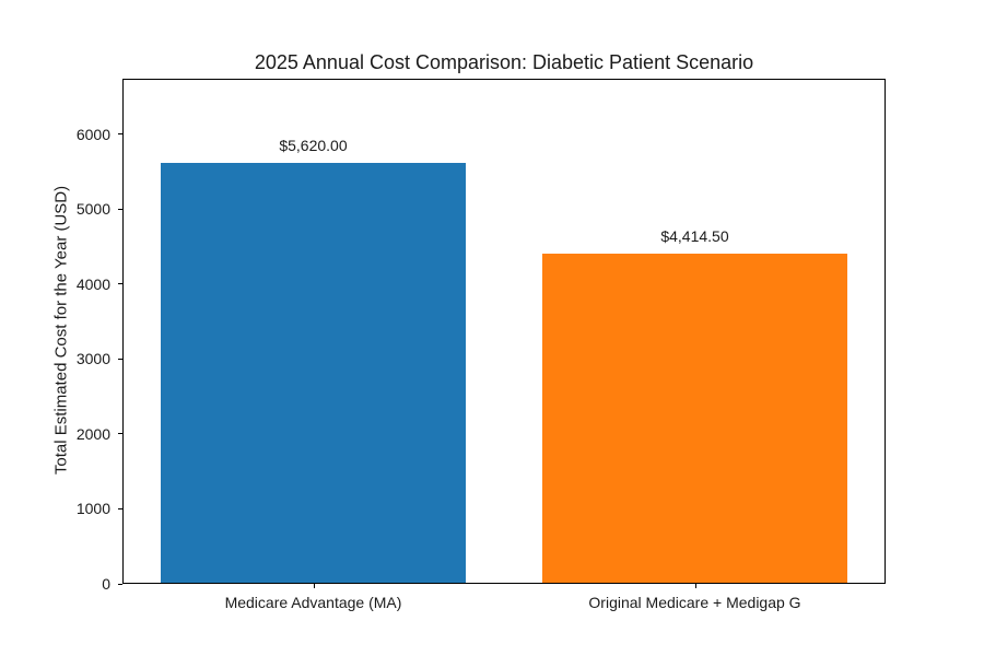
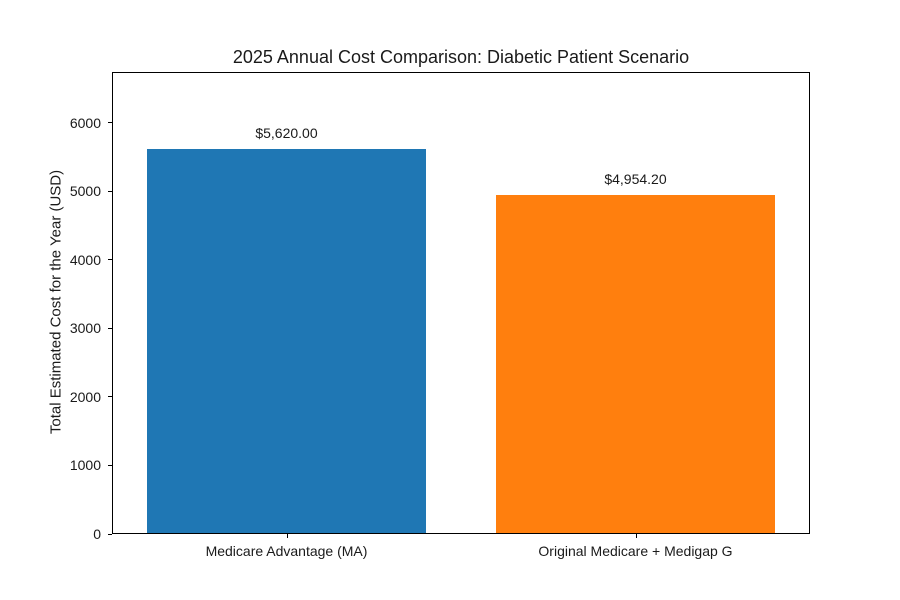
Original Medicare + Medigap G: $4,414.50 -> $4,954.20
